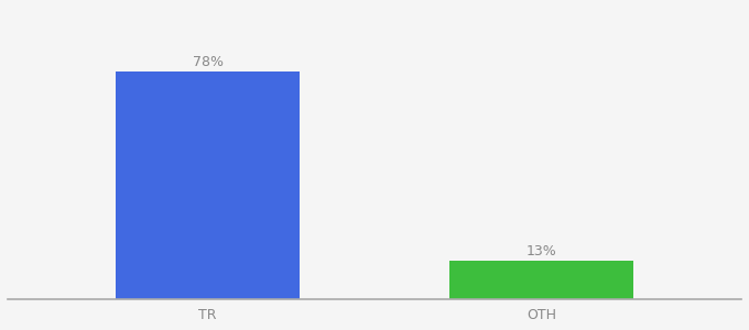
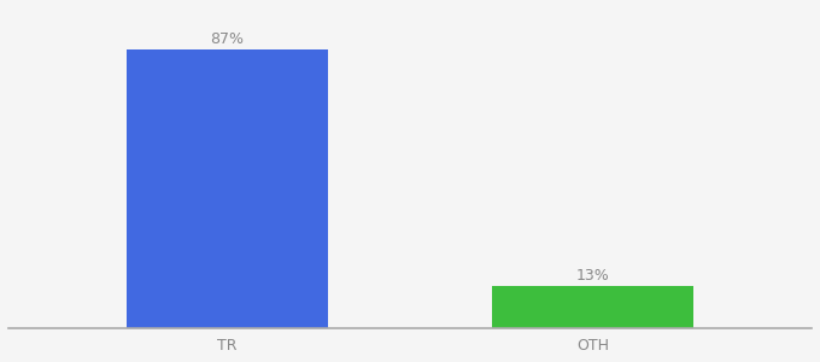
TR: 78% -> 87%
